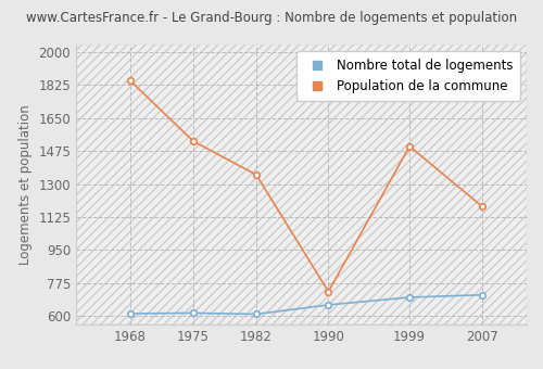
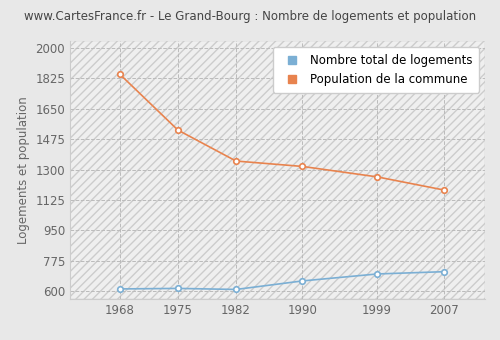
Population de la commune/1990: 730 -> 1320
Population de la commune/1999: 1500 -> 1260
